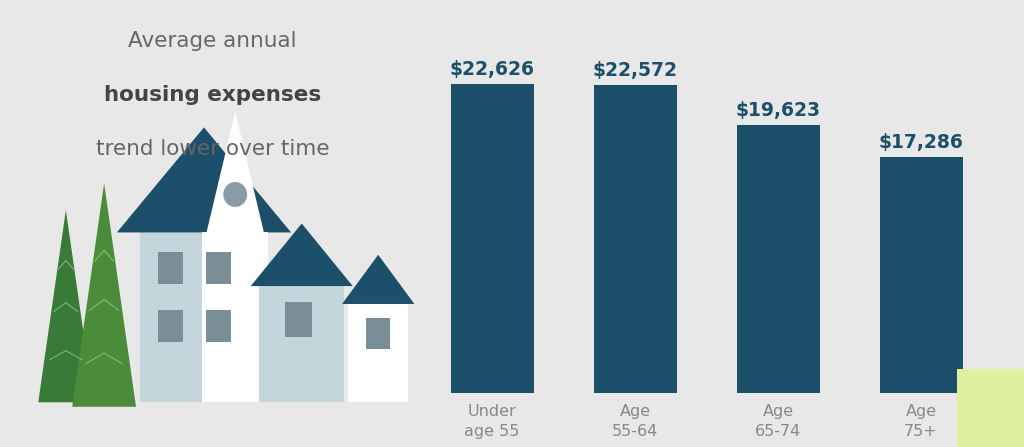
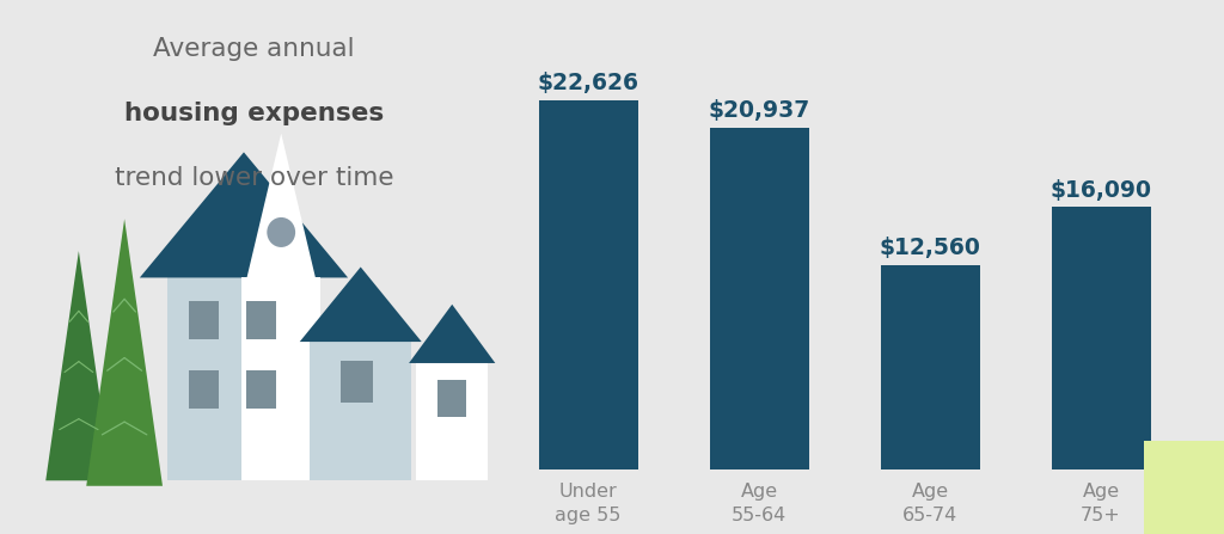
Age 55-64: $22,572 -> $20,937
Age 65-74: $19,623 -> $12,560
Age 75+: $17,286 -> $16,090
